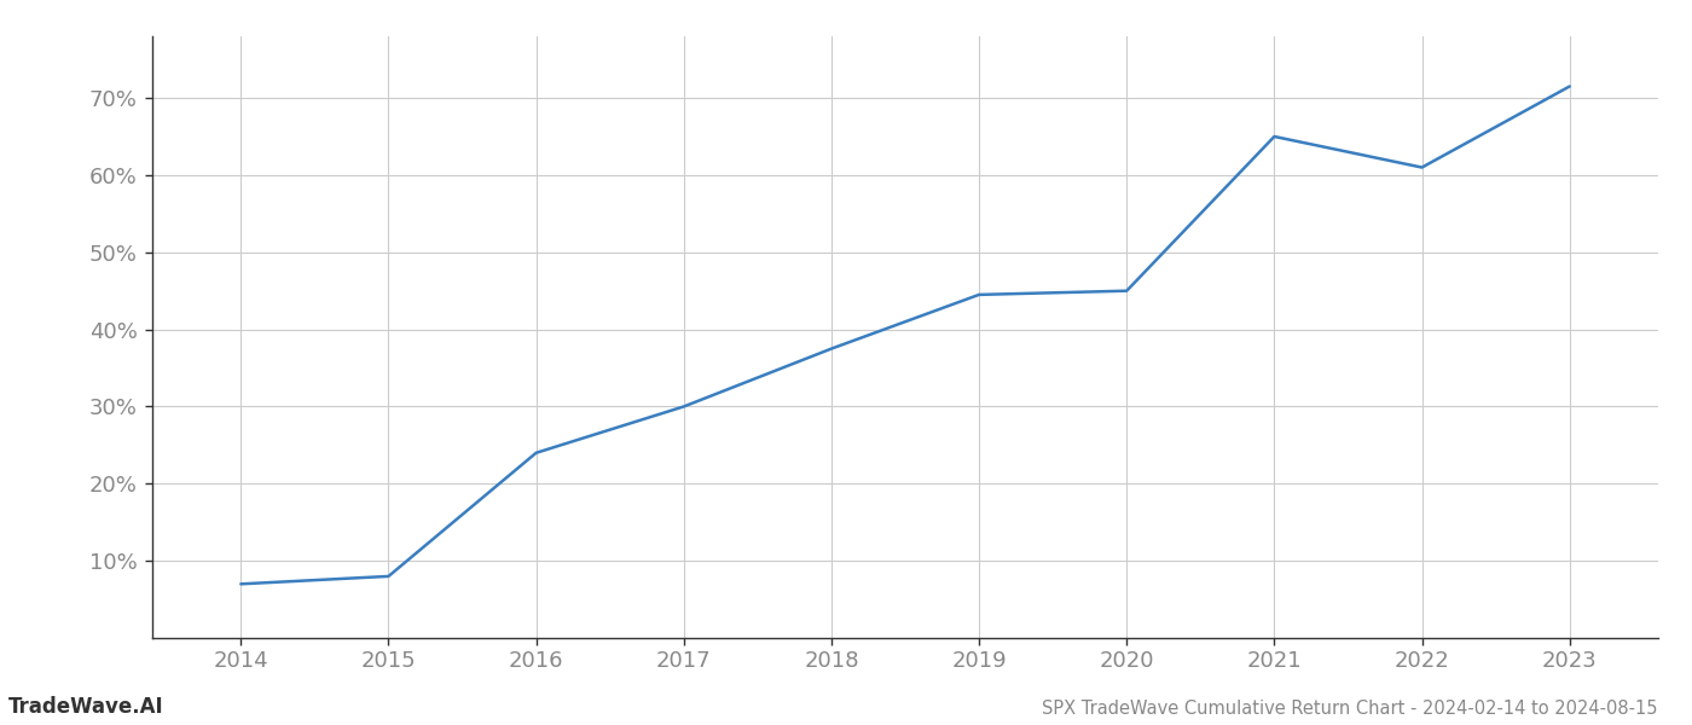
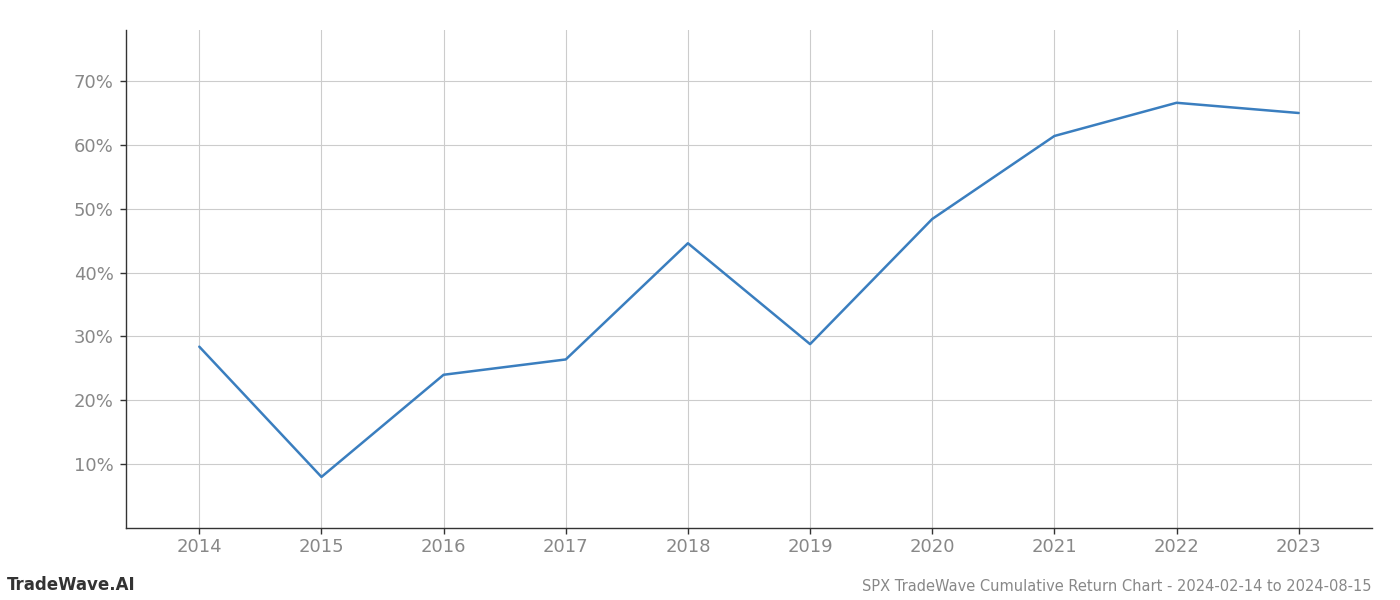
2014: 7.0% -> 28.4%
2017: 30.0% -> 26.4%
2018: 37.5% -> 44.6%
2019: 44.5% -> 28.8%
2020: 45.0% -> 48.4%
2021: 65.0% -> 61.4%
2022: 61.0% -> 66.6%
2023: 71.5% -> 65.0%
